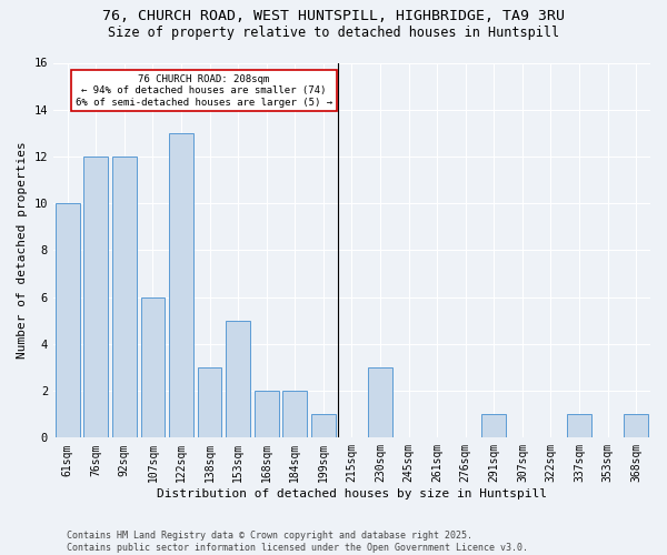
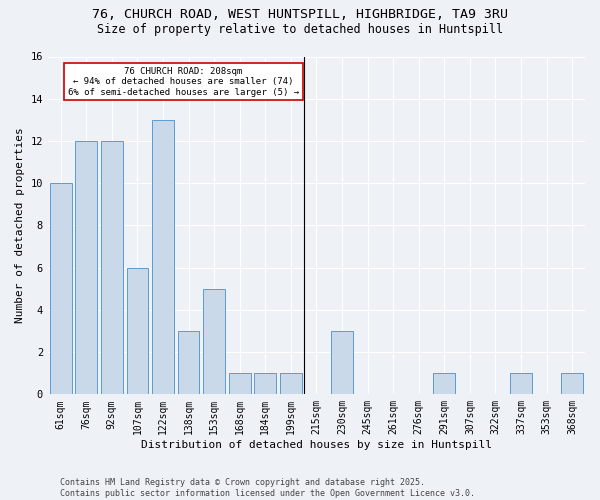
168sqm: 2 -> 1
184sqm: 2 -> 1
